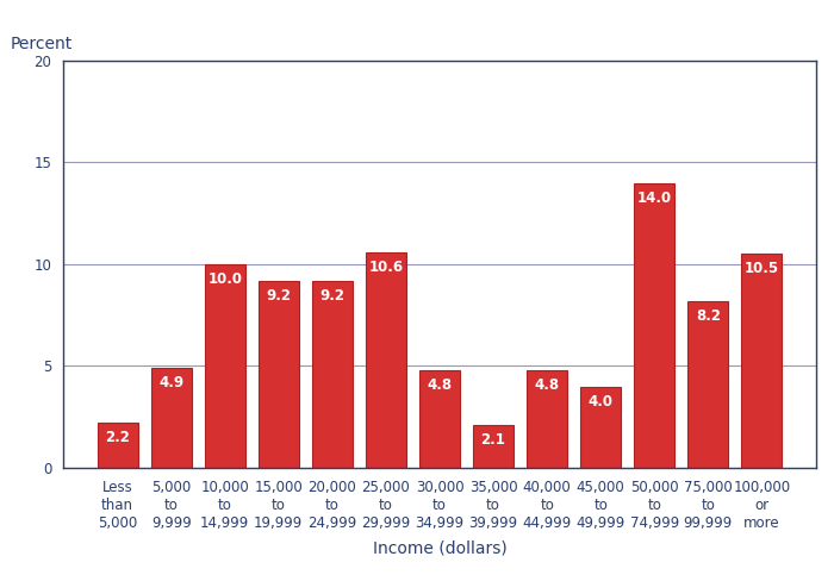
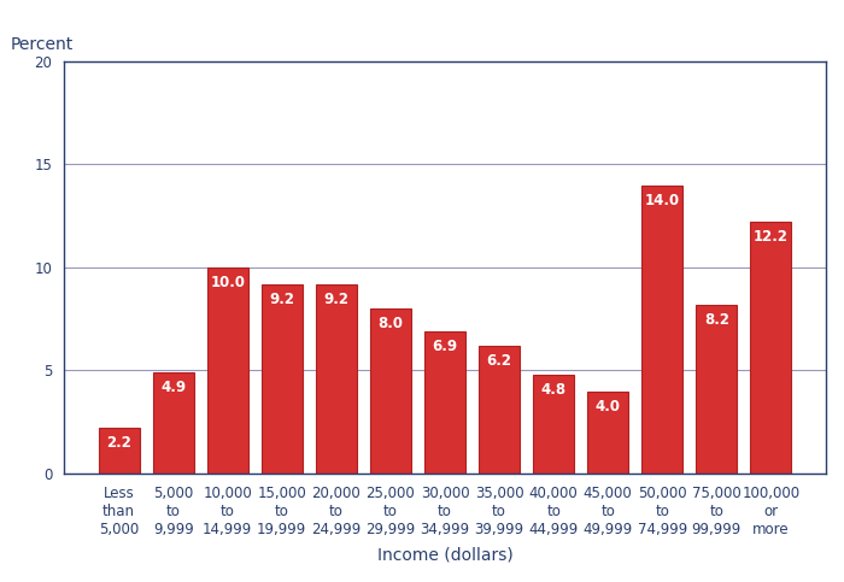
25,000 to 29,999: 10.6 -> 8.0
30,000 to 34,999: 4.8 -> 6.9
35,000 to 39,999: 2.1 -> 6.2
100,000 or more: 10.5 -> 12.2
